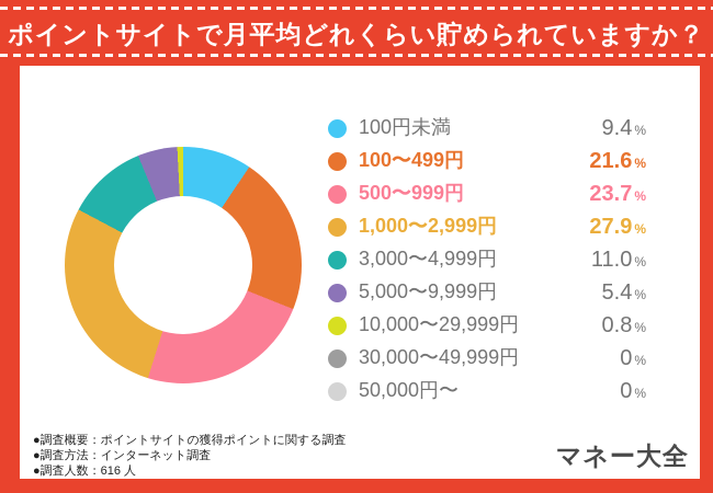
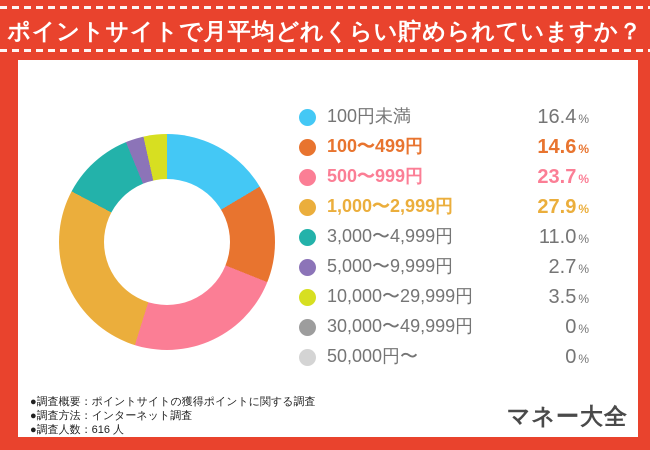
100円未満: 9.4 -> 16.4
100〜499円: 21.6 -> 14.6
5,000〜9,999円: 5.4 -> 2.7
10,000〜29,999円: 0.8 -> 3.5
